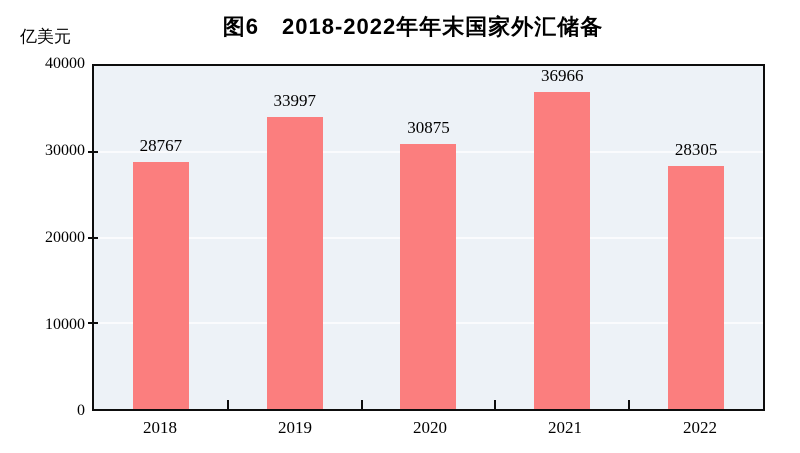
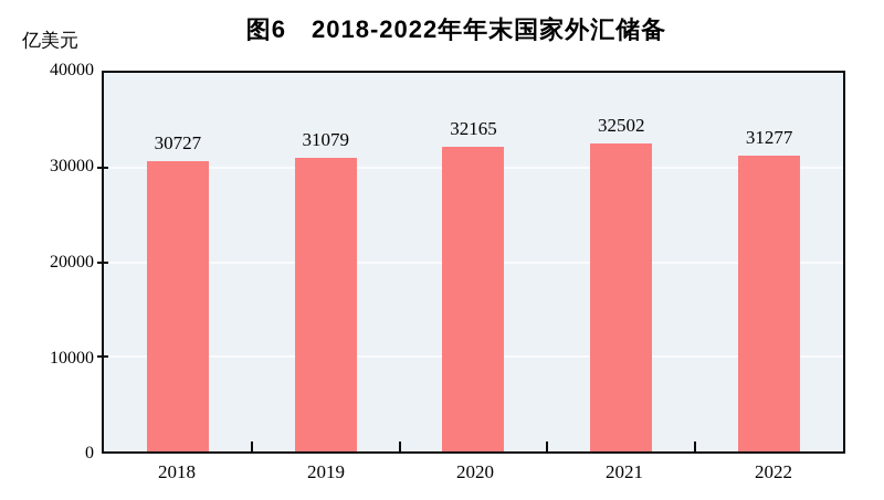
2018: 28767 -> 30727
2019: 33997 -> 31079
2020: 30875 -> 32165
2021: 36966 -> 32502
2022: 28305 -> 31277
